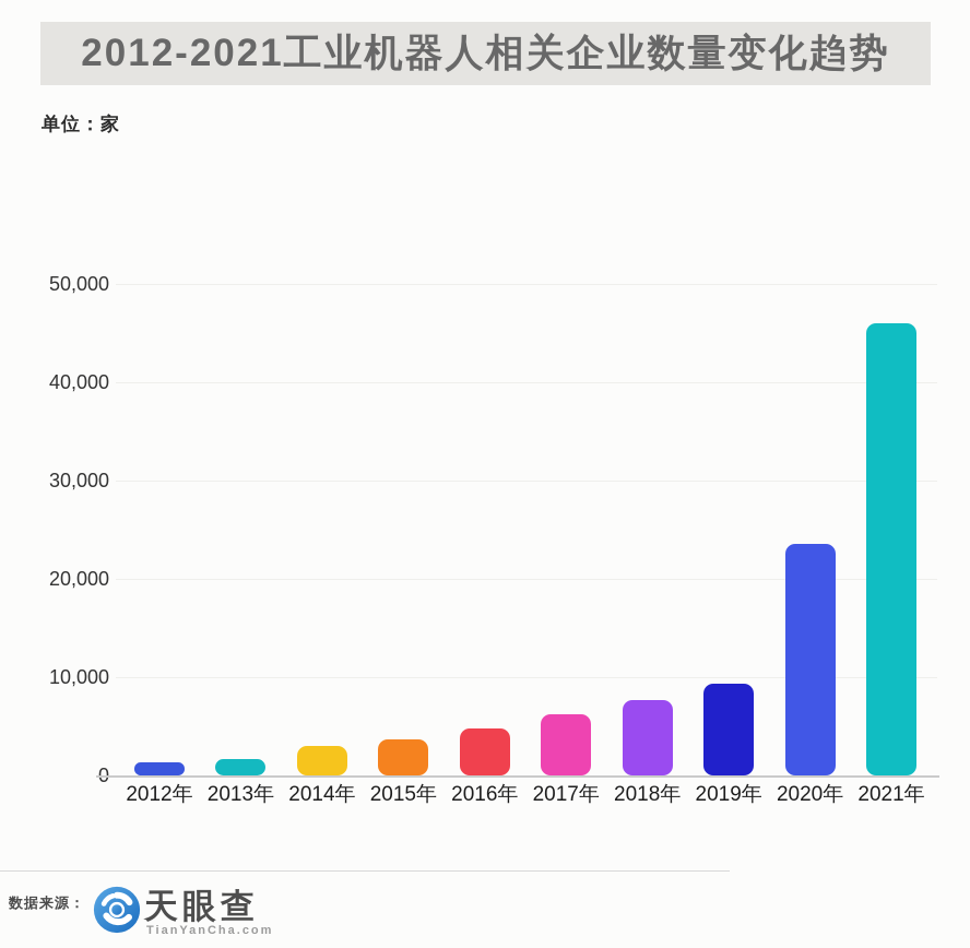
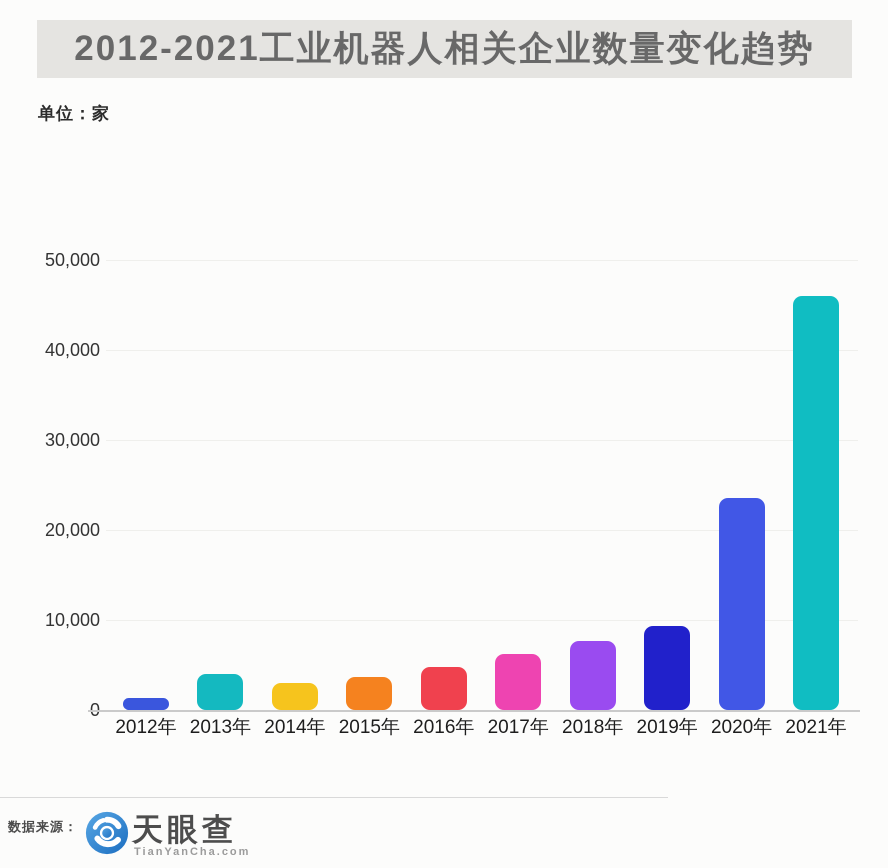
2013年: 2000 -> 4000
